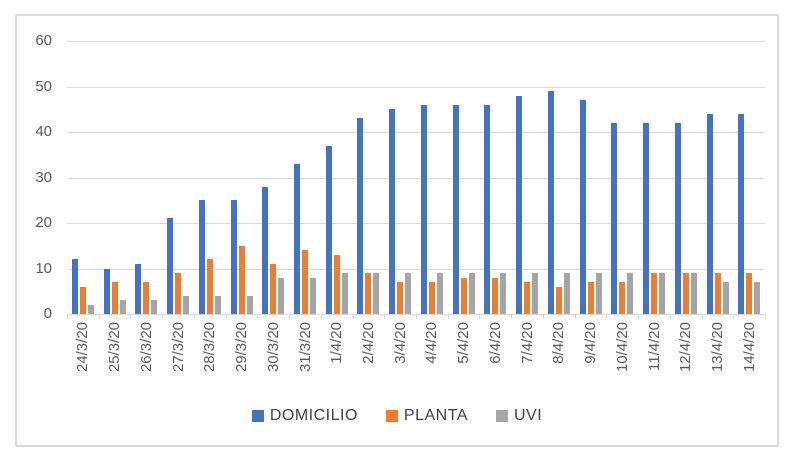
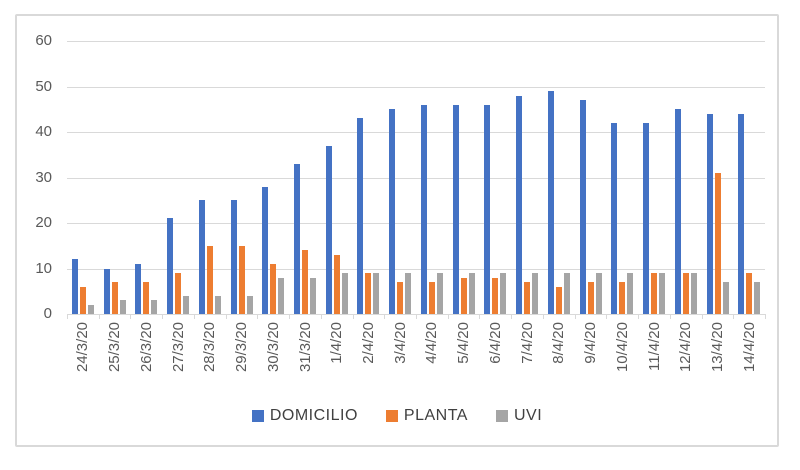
PLANTA/28/3/20: 12 -> 15
DOMICILIO/12/4/20: 42 -> 45
PLANTA/13/4/20: 9 -> 31
